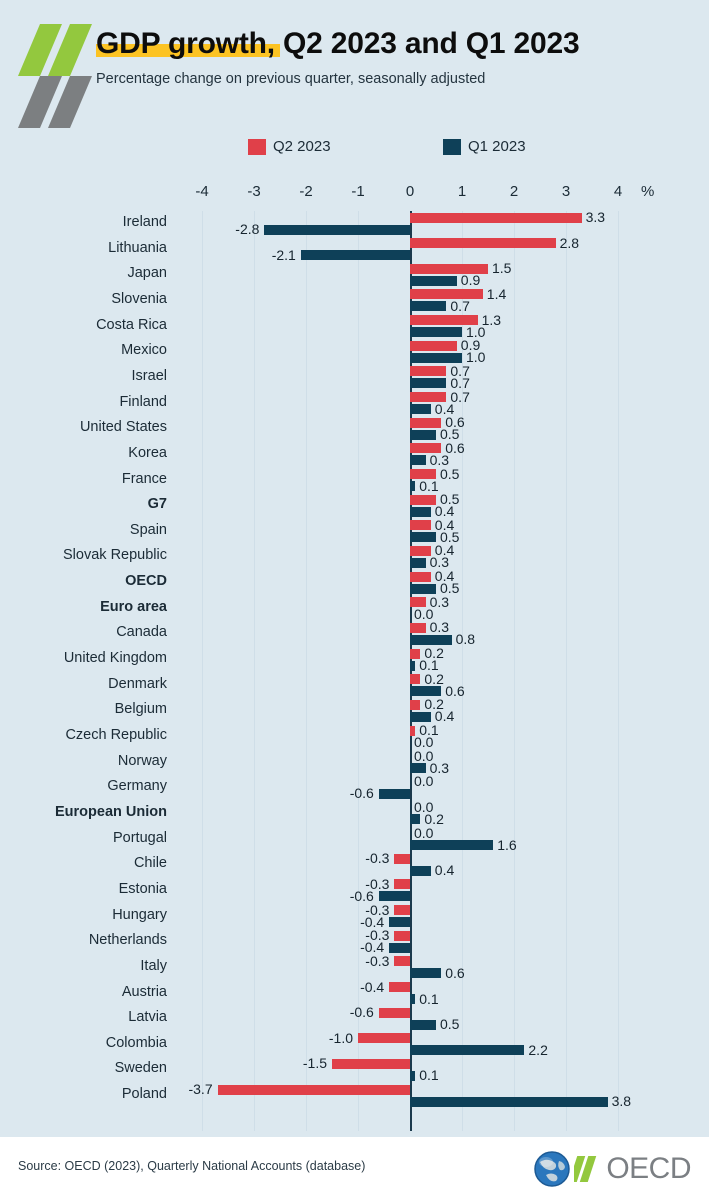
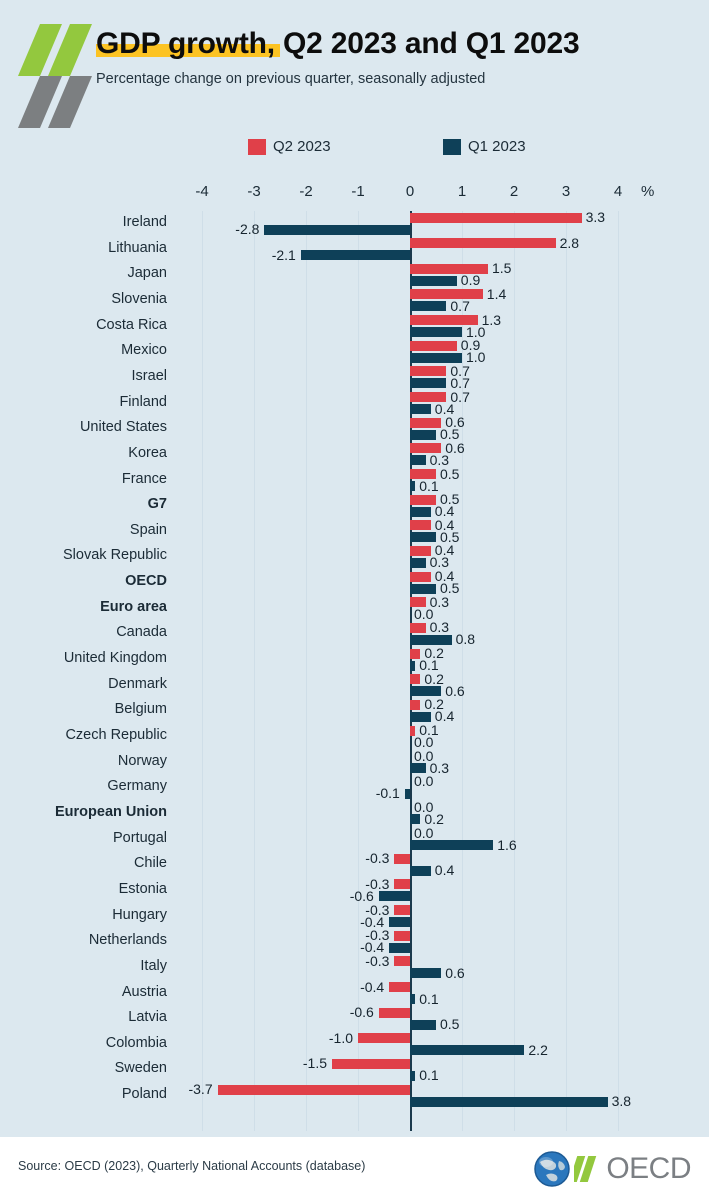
Q1 2023/Germany: -0.6 -> -0.1
